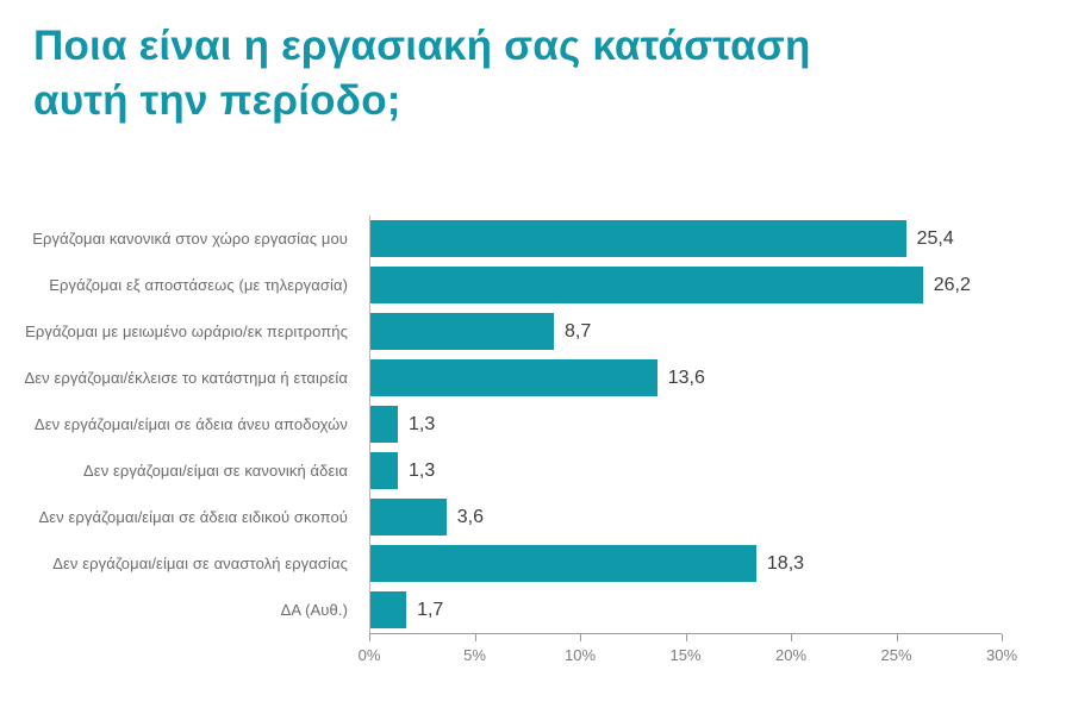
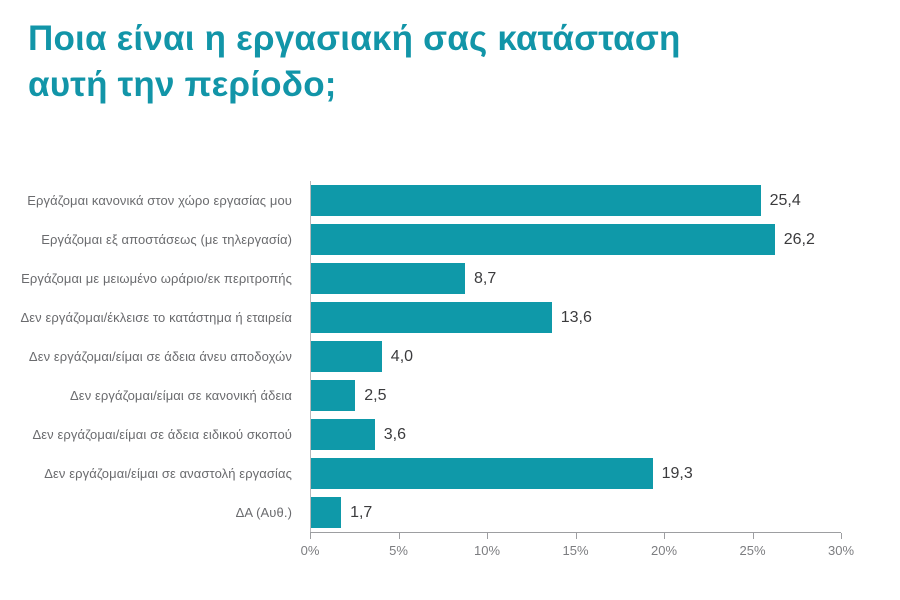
Δεν εργάζομαι/είμαι σε άδεια άνευ αποδοχών: 1,3 -> 4,0
Δεν εργάζομαι/είμαι σε κανονική άδεια: 1,3 -> 2,5
Δεν εργάζομαι/είμαι σε αναστολή εργασίας: 18,3 -> 19,3
